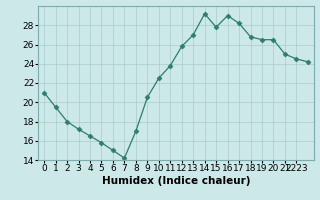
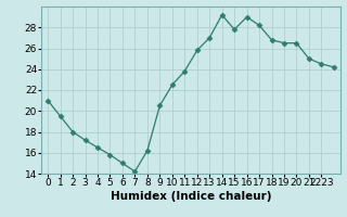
8: 17.0 -> 16.2
